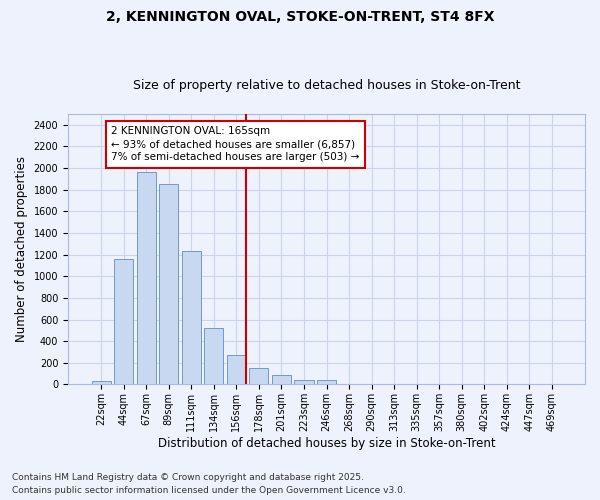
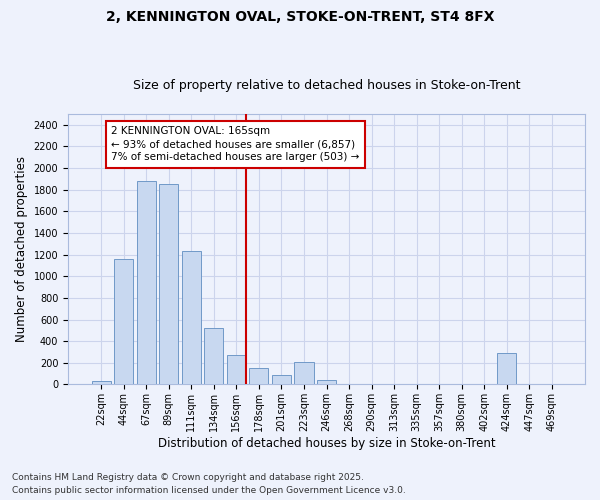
67sqm: 1960 -> 1880
223sqm: 40 -> 210
424sqm: 0 -> 290
